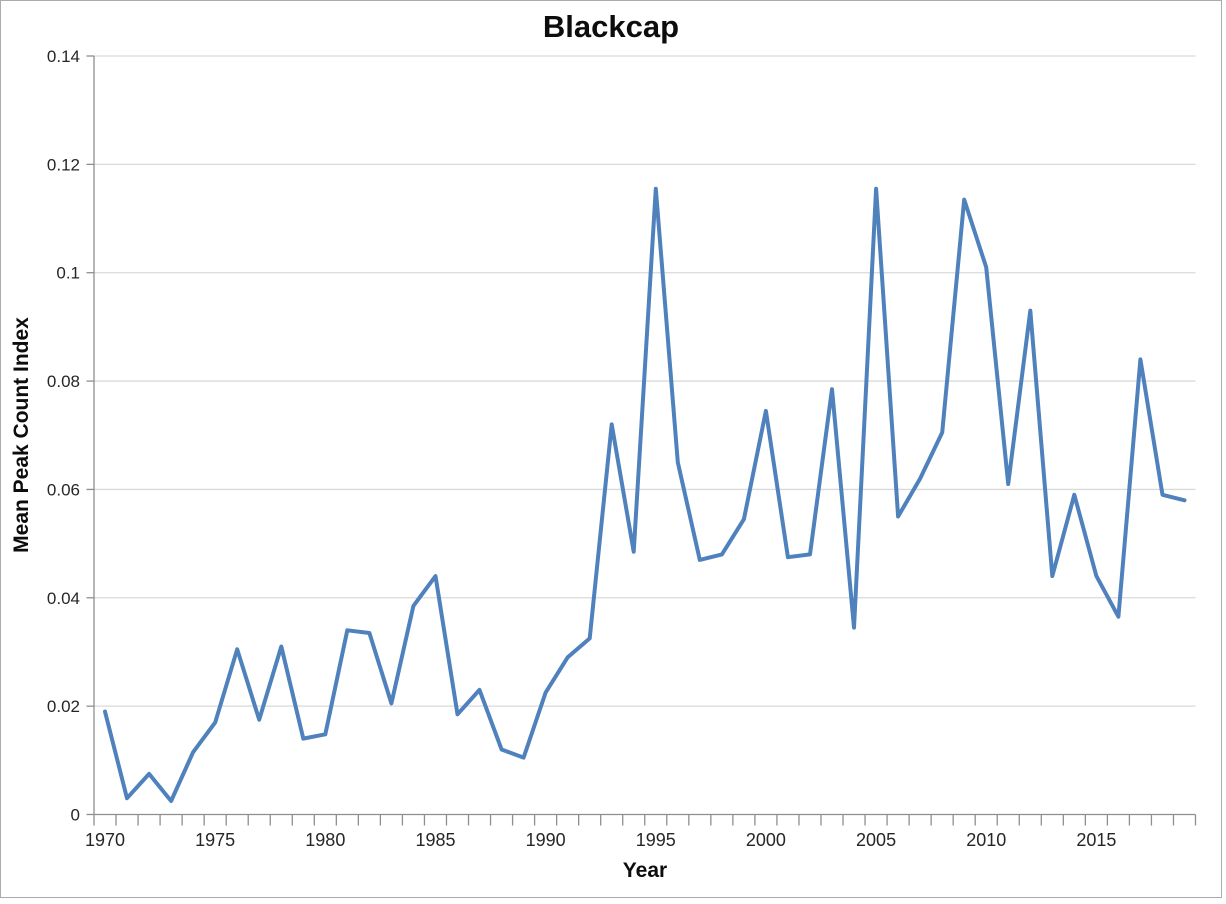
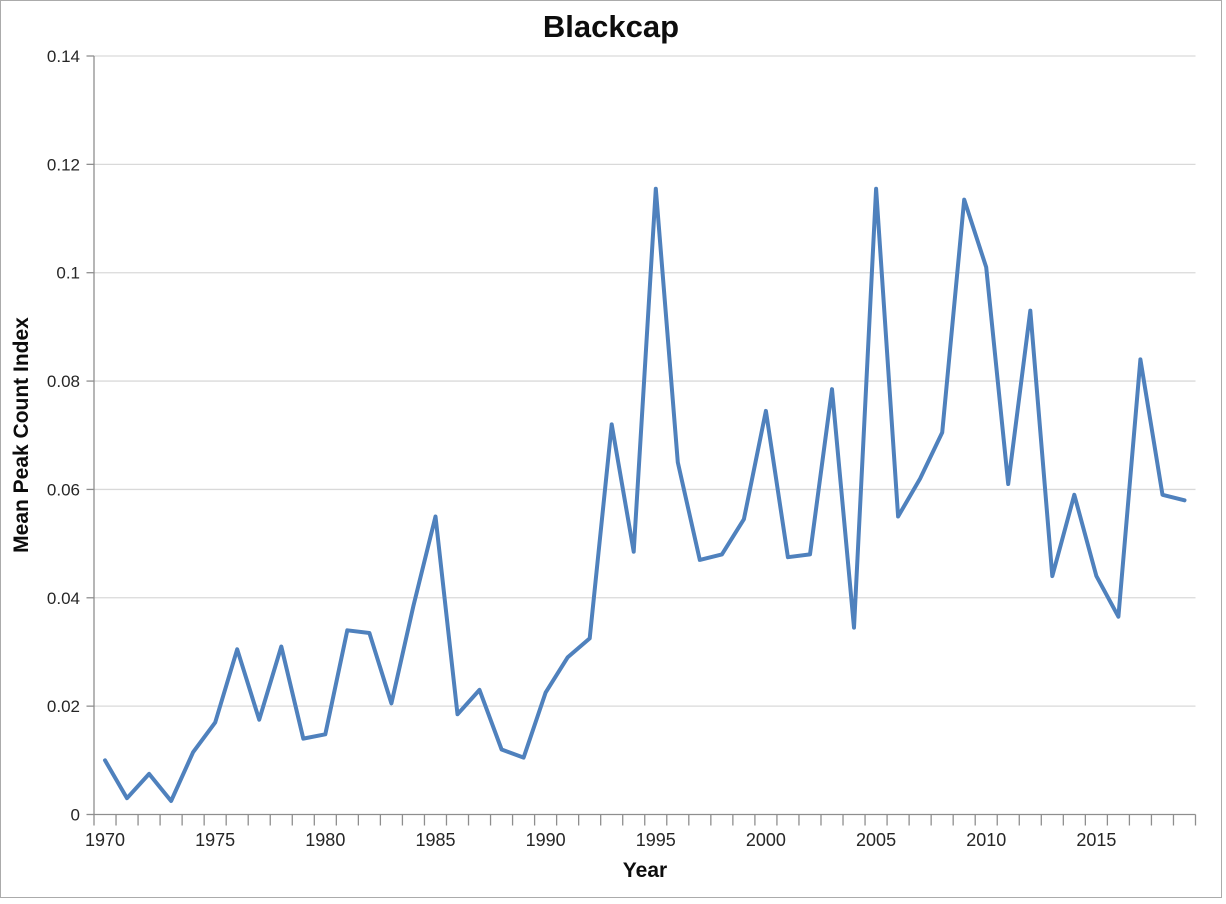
1970: 0.019 -> 0.010
1985: 0.044 -> 0.055
